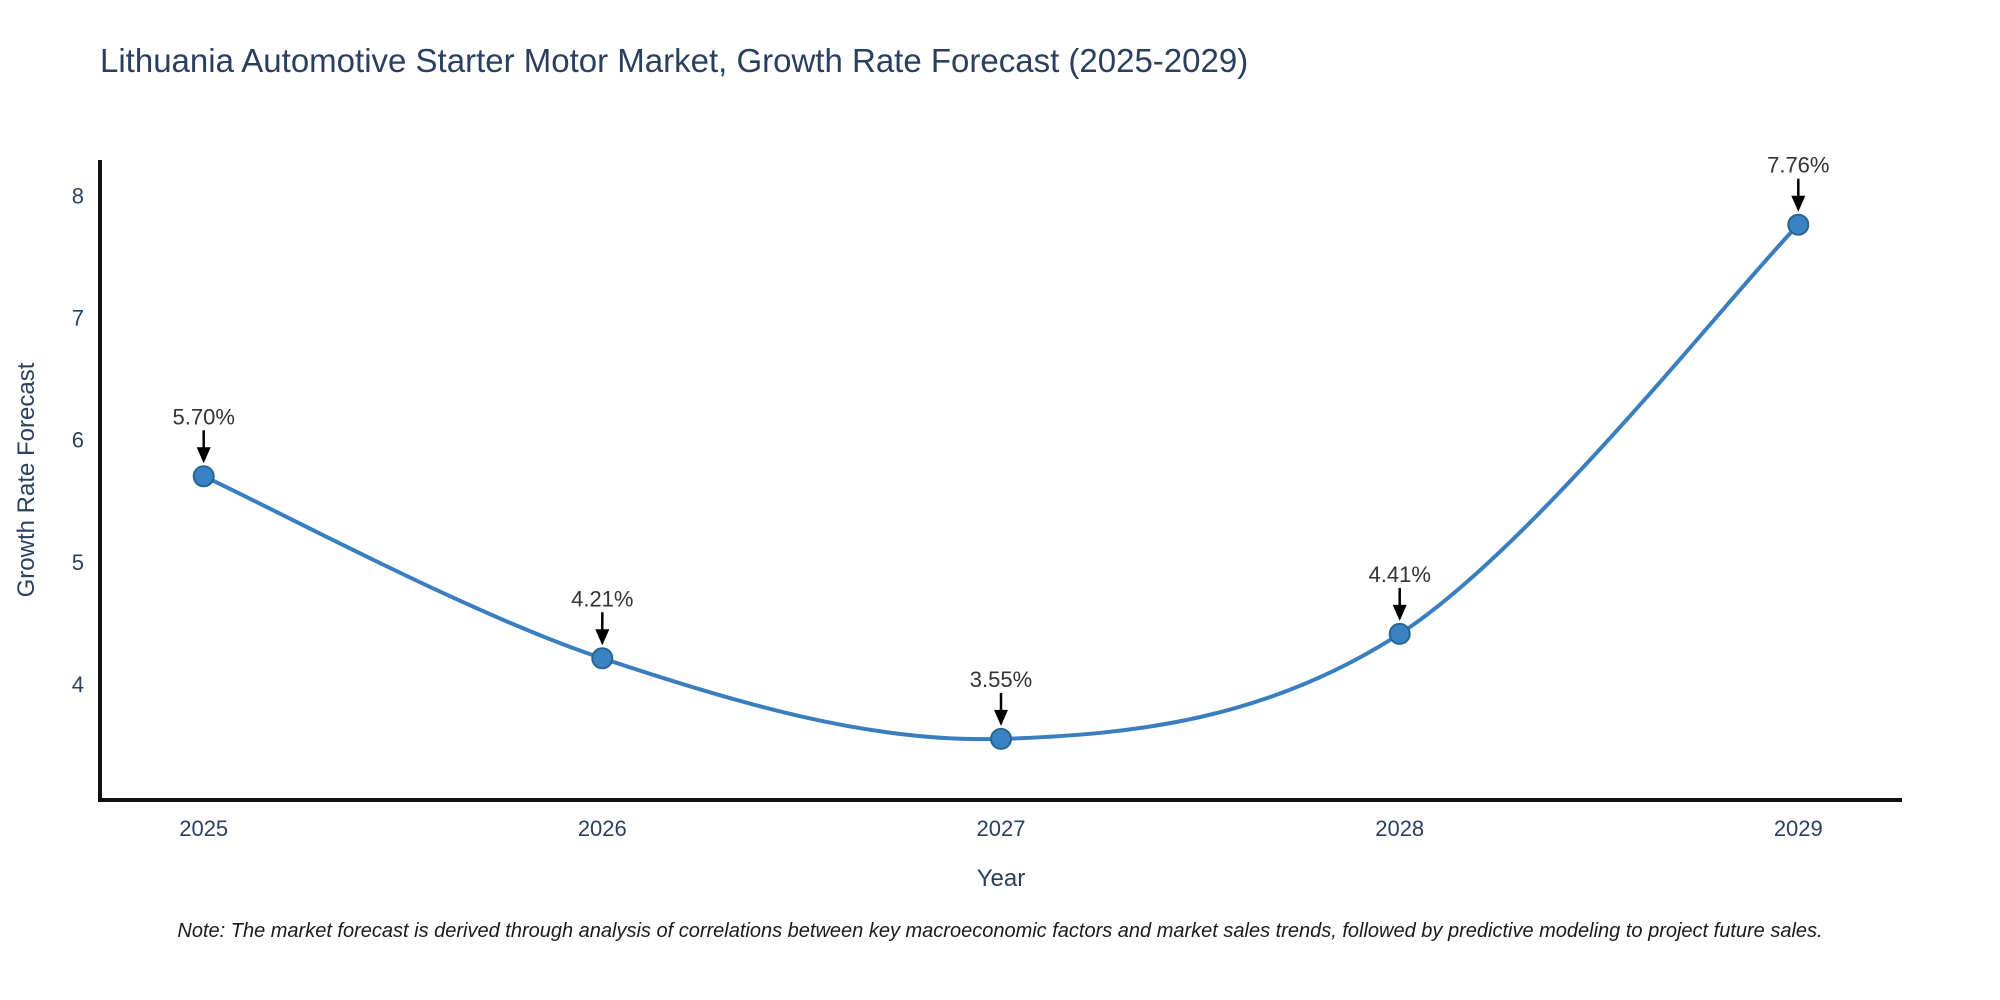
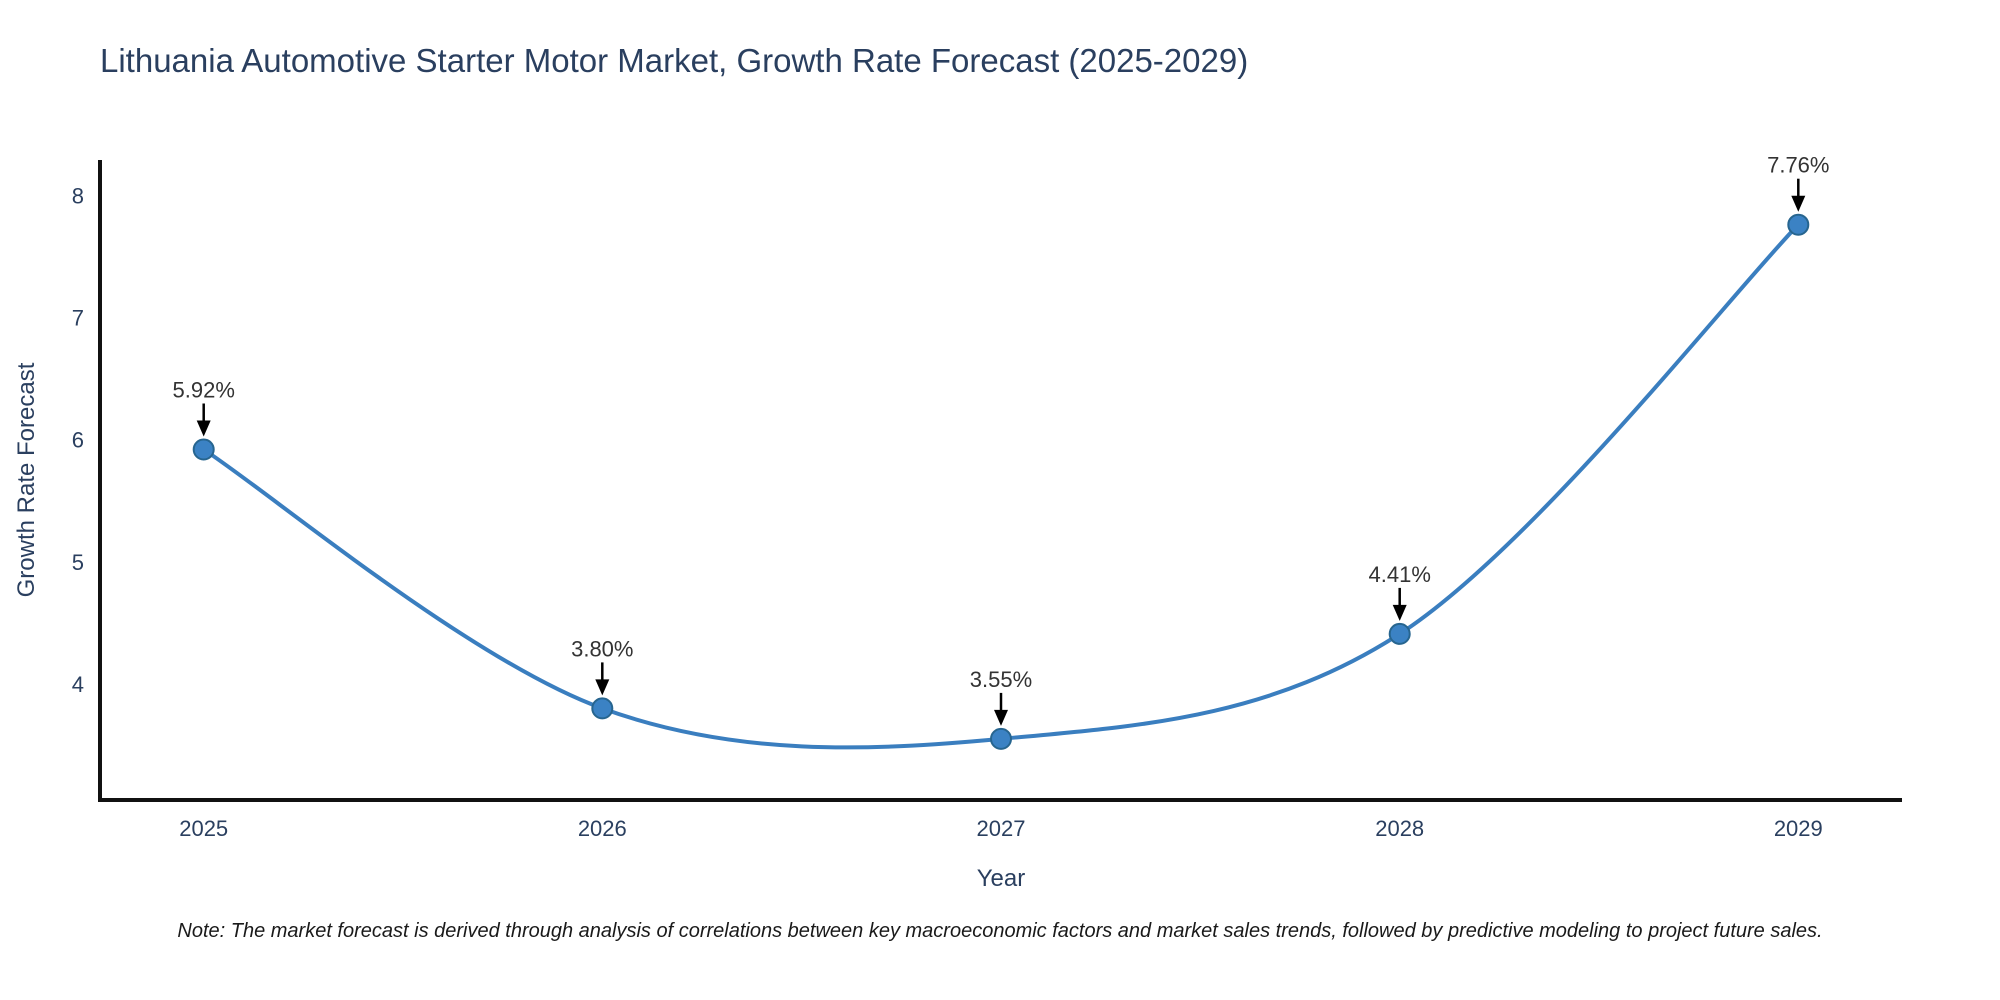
2025: 5.70% -> 5.92%
2026: 4.21% -> 3.80%
